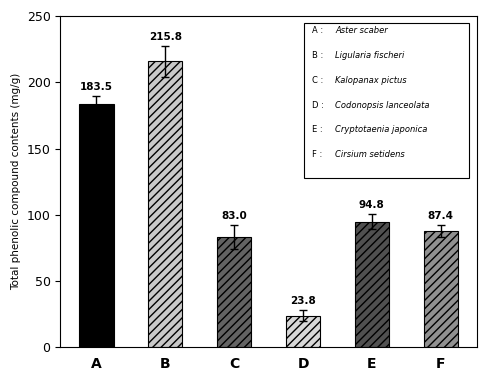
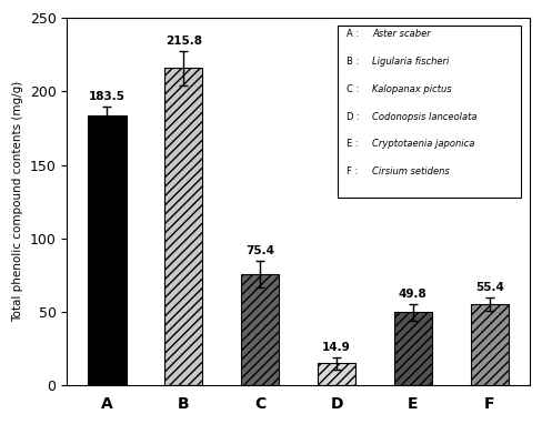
C: 83.0 -> 75.4
D: 23.8 -> 14.9
E: 94.8 -> 49.8
F: 87.4 -> 55.4
